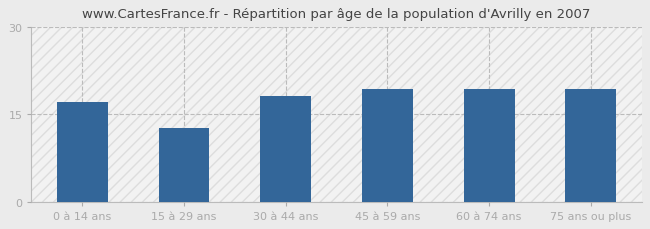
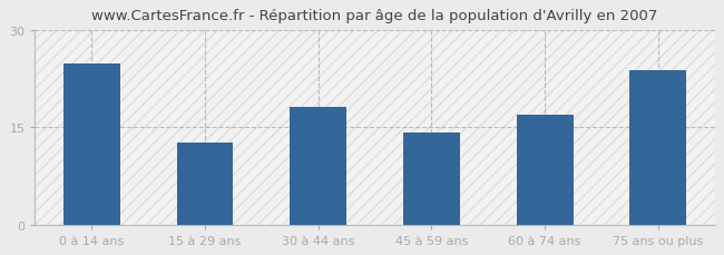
0 à 14 ans: 17.1 -> 24.8
45 à 59 ans: 19.4 -> 14.2
60 à 74 ans: 19.4 -> 17.0
75 ans ou plus: 19.4 -> 23.8
